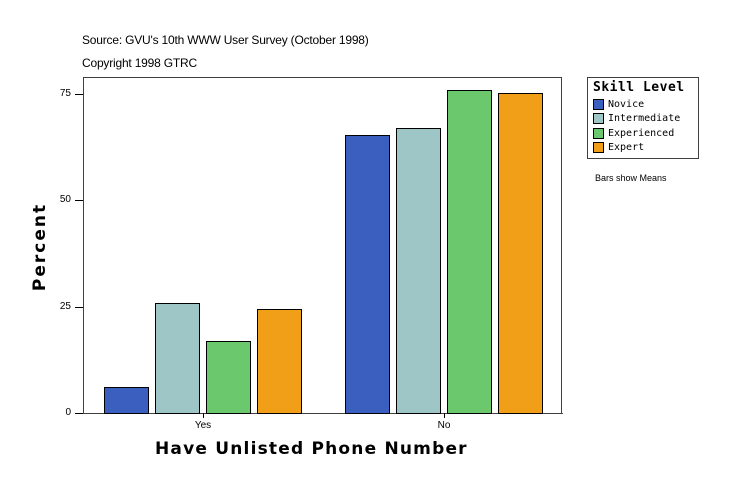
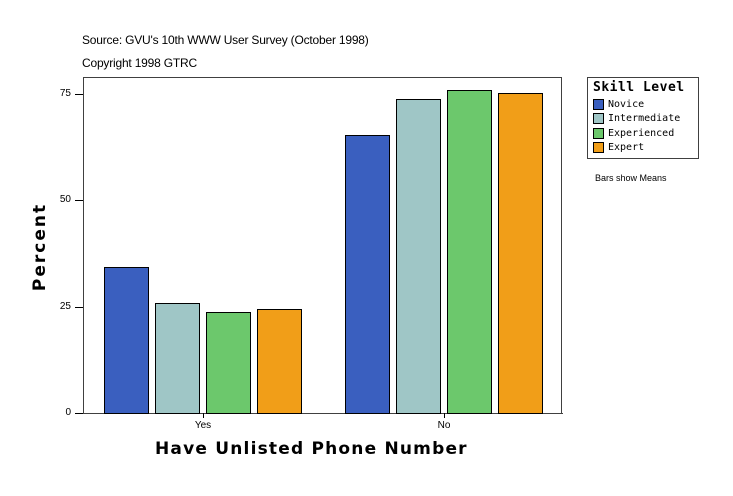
Novice/Yes: 6 -> 34
Experienced/Yes: 17 -> 24
Intermediate/No: 67 -> 74
